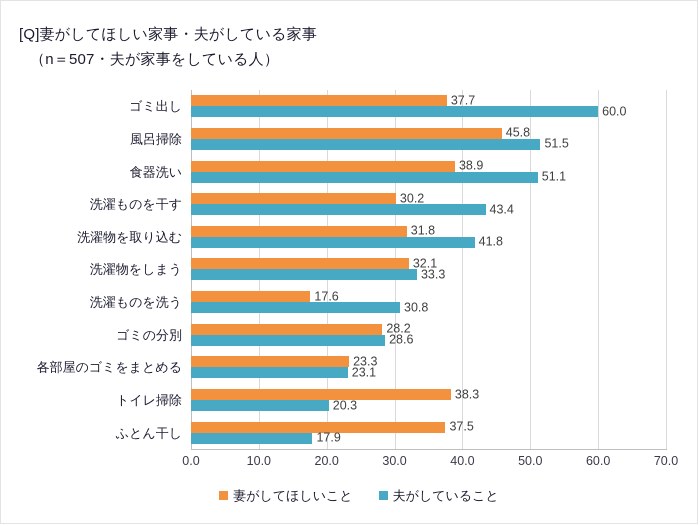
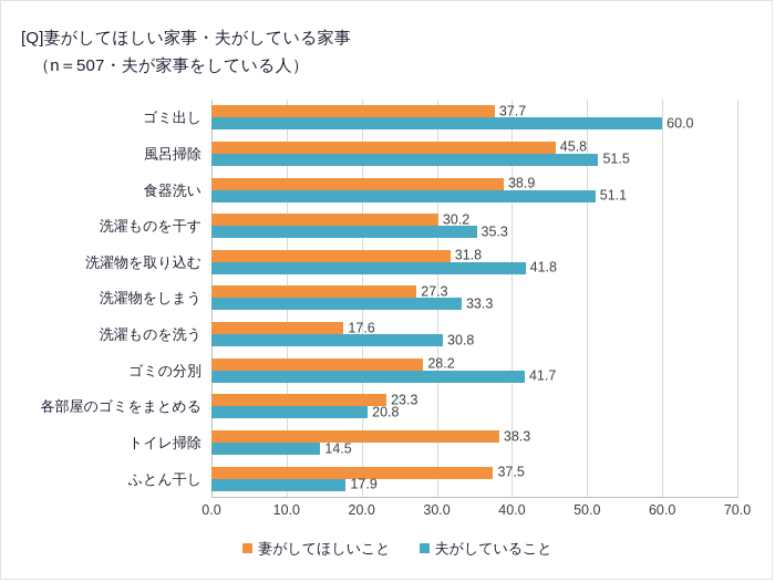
夫がしていること/洗濯ものを干す: 43.4 -> 35.3
妻がしてほしいこと/洗濯物をしまう: 32.1 -> 27.3
夫がしていること/ゴミの分別: 28.6 -> 41.7
夫がしていること/各部屋のゴミをまとめる: 23.1 -> 20.8
夫がしていること/トイレ掃除: 20.3 -> 14.5
